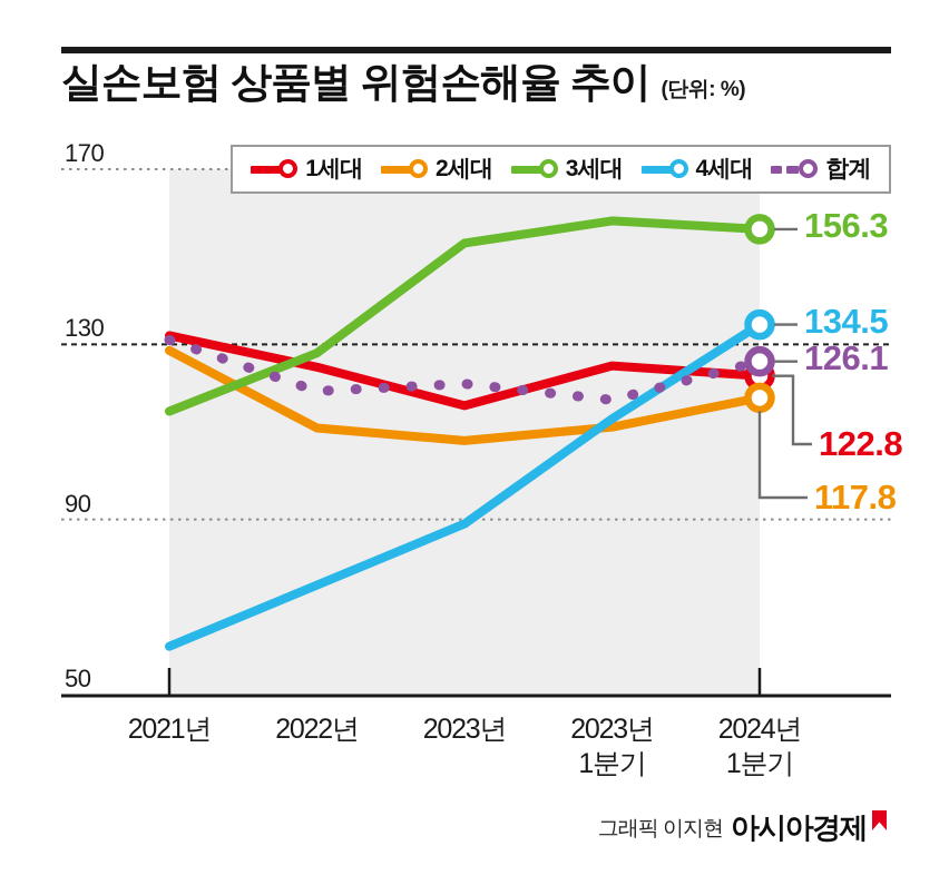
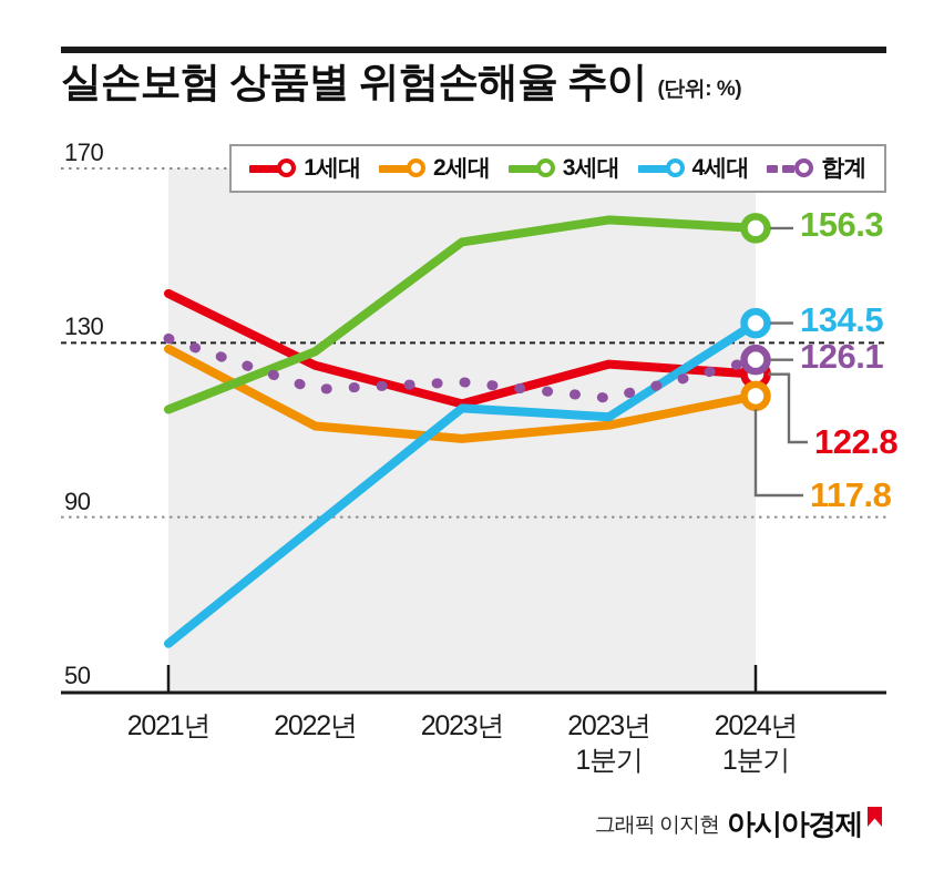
1세대/2021년: 132 -> 141
4세대/2023년: 89 -> 115
